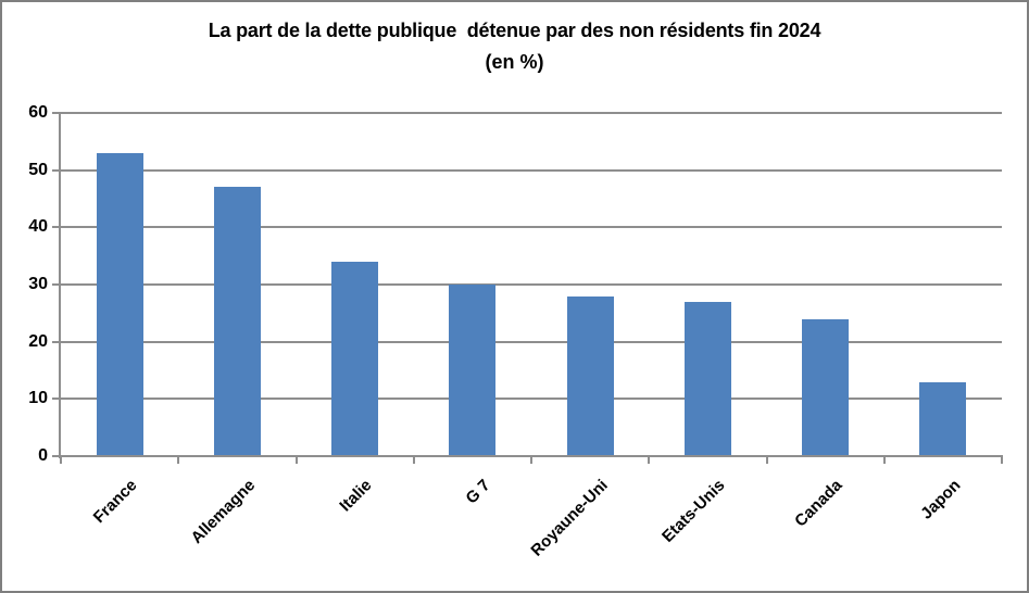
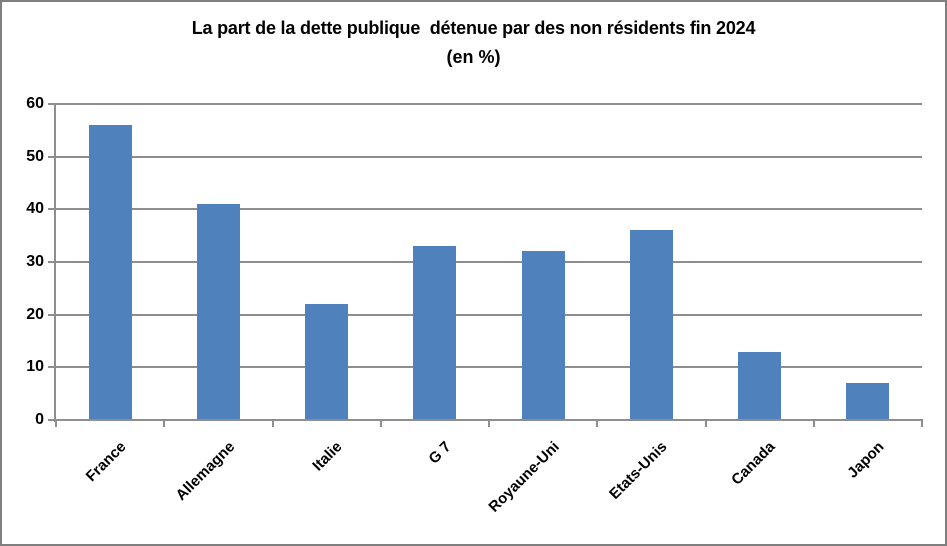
France: 53 -> 56
Allemagne: 47 -> 41
Italie: 34 -> 22
G 7: 30 -> 33
Royaune-Uni: 28 -> 32
Etats-Unis: 27 -> 36
Canada: 24 -> 13
Japon: 13 -> 7
